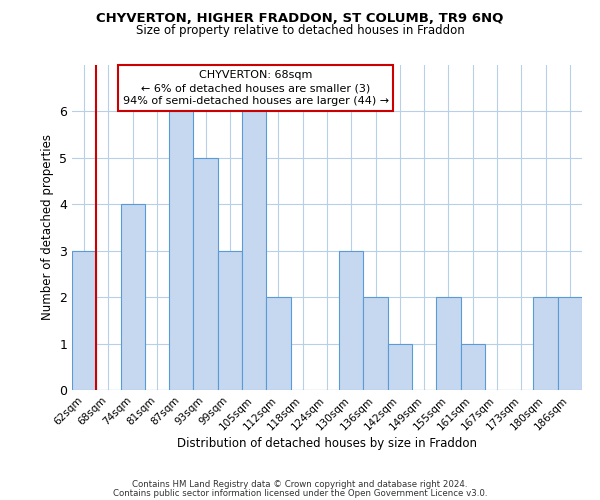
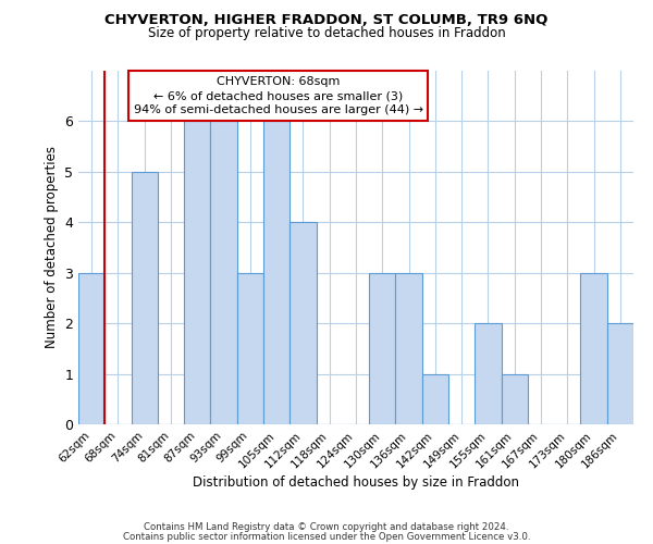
74sqm: 4 -> 5
93sqm: 5 -> 6
112sqm: 2 -> 4
136sqm: 2 -> 3
180sqm: 2 -> 3
